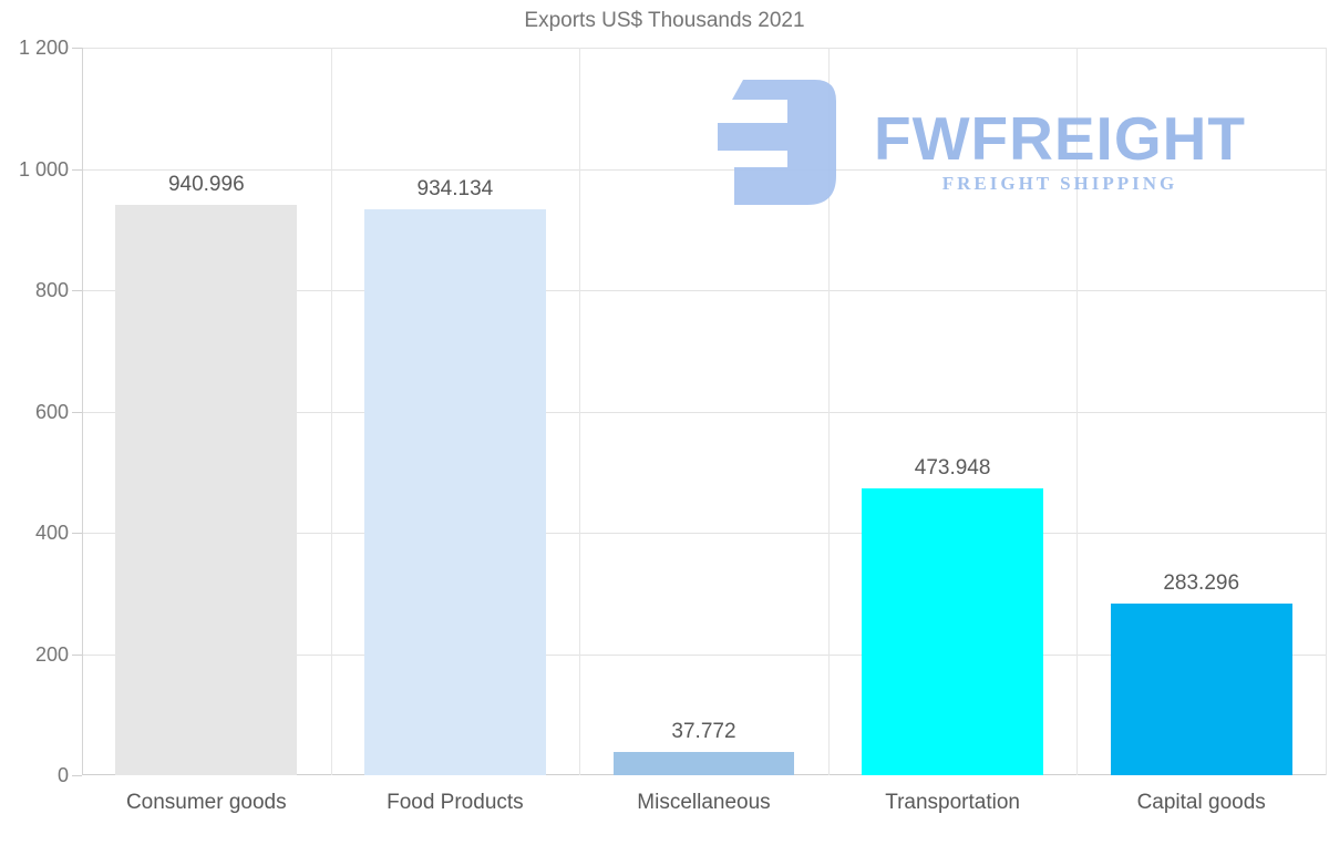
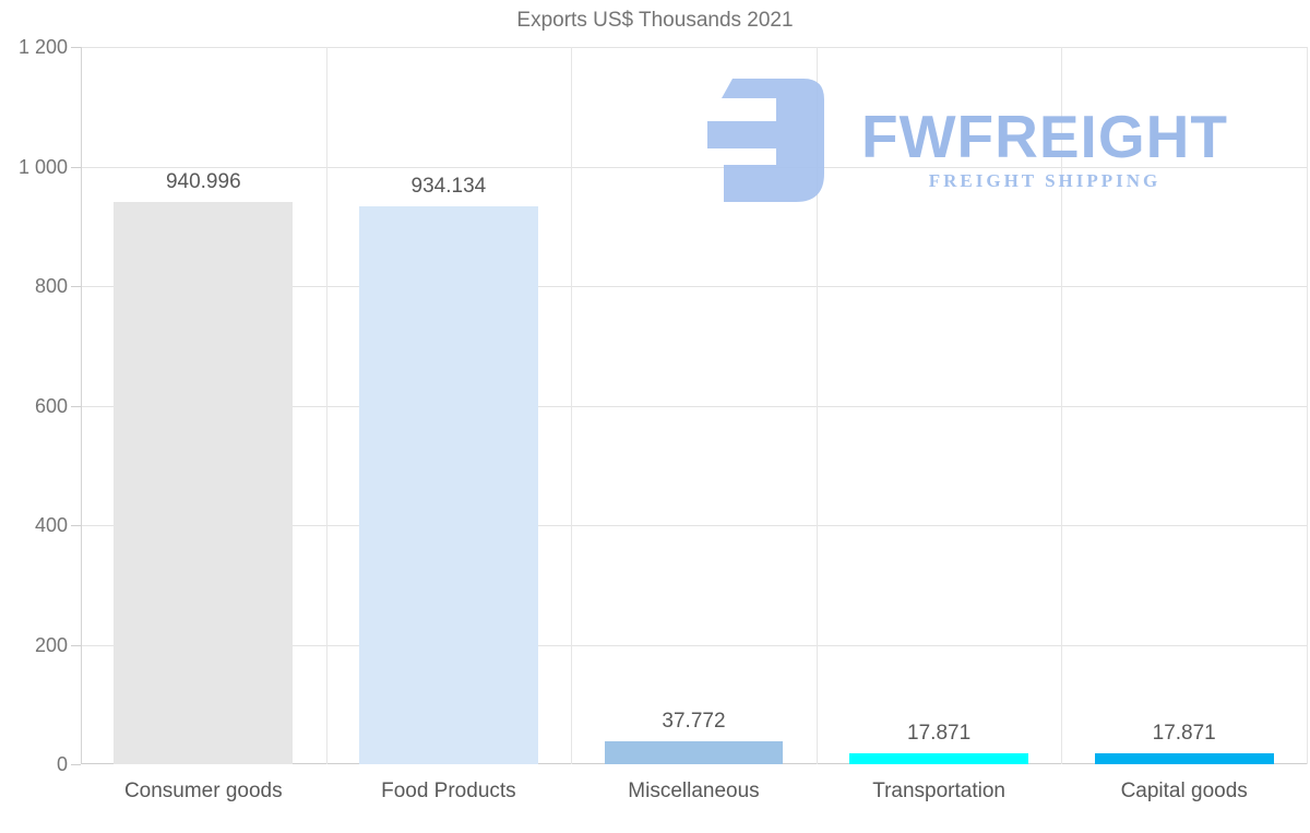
Transportation: 473.948 -> 17.871
Capital goods: 283.296 -> 17.871
